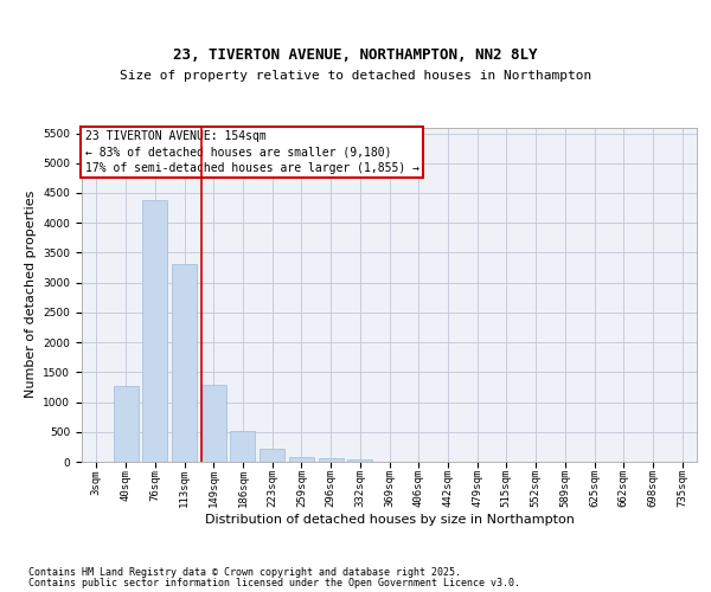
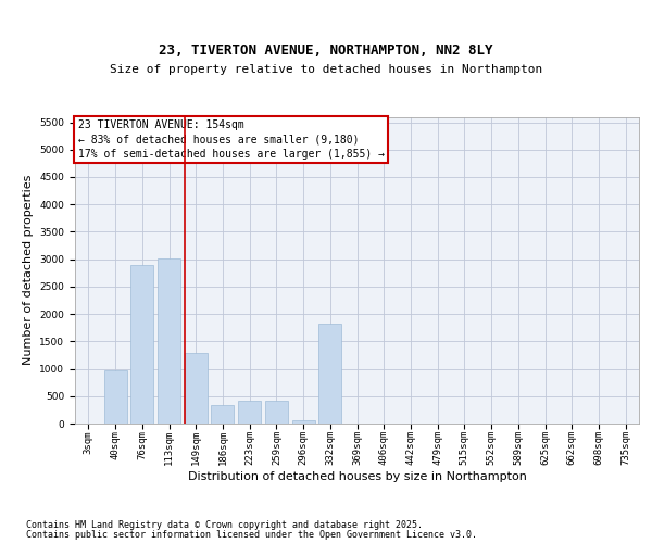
40sqm: 1260 -> 980
76sqm: 4380 -> 2900
113sqm: 3310 -> 3020
186sqm: 510 -> 340
223sqm: 220 -> 420
259sqm: 80 -> 420
332sqm: 40 -> 1820
